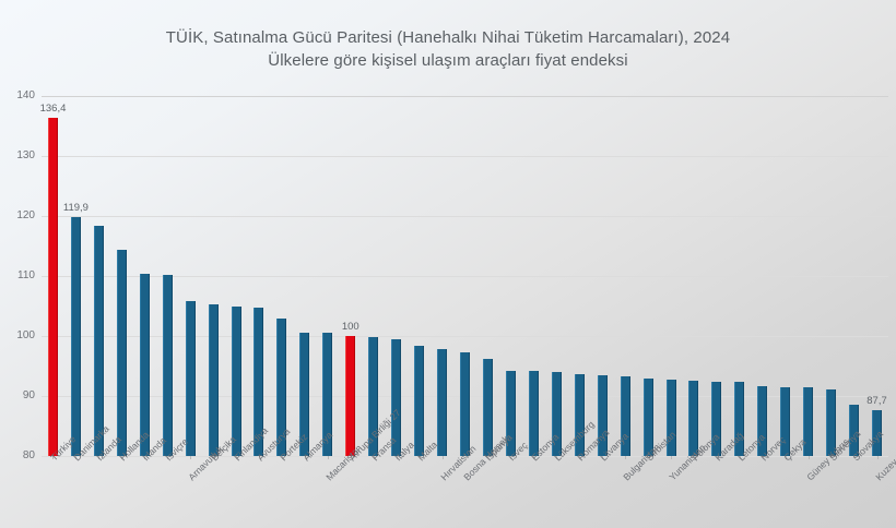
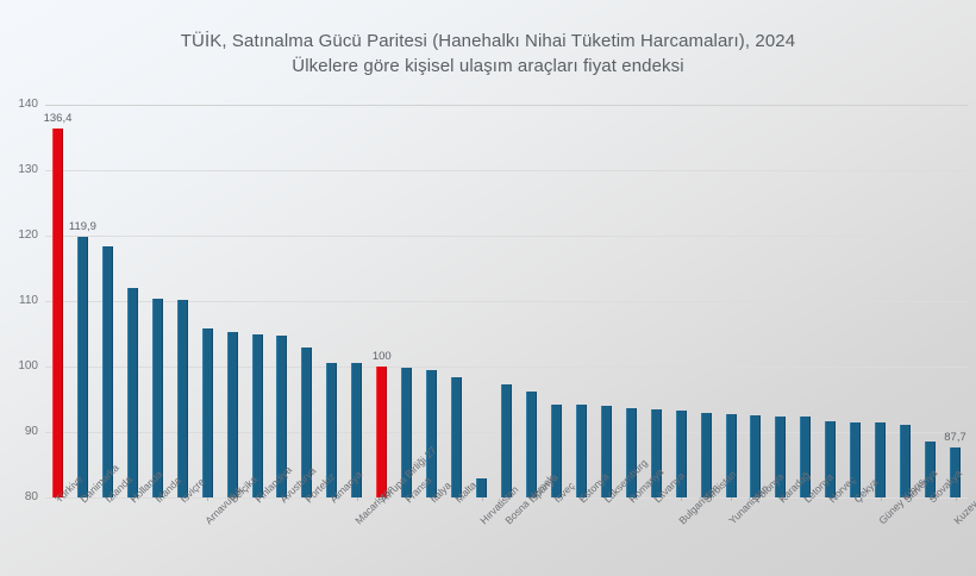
Hollanda: 114 -> 112
Hırvatistan: 98 -> 83
